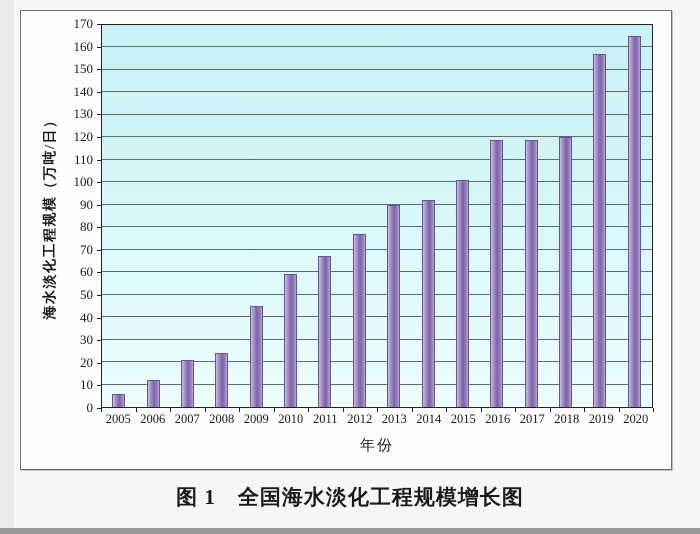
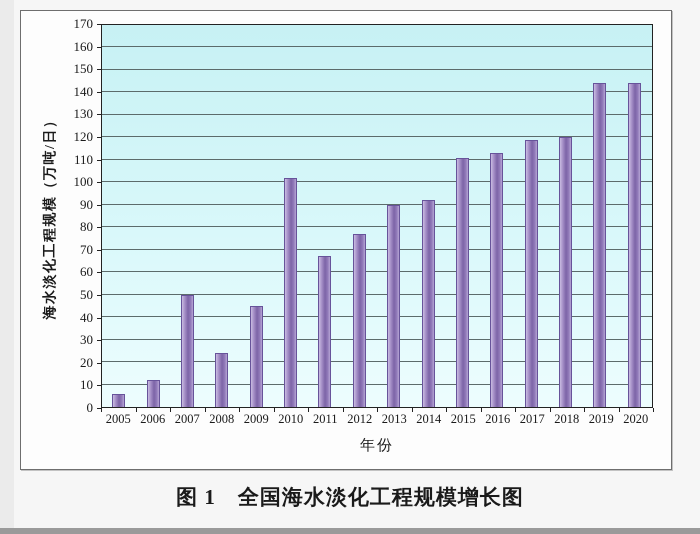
2007: 21 -> 50
2010: 59 -> 102
2015: 101 -> 111
2016: 119 -> 113
2019: 157 -> 144
2020: 165 -> 144
